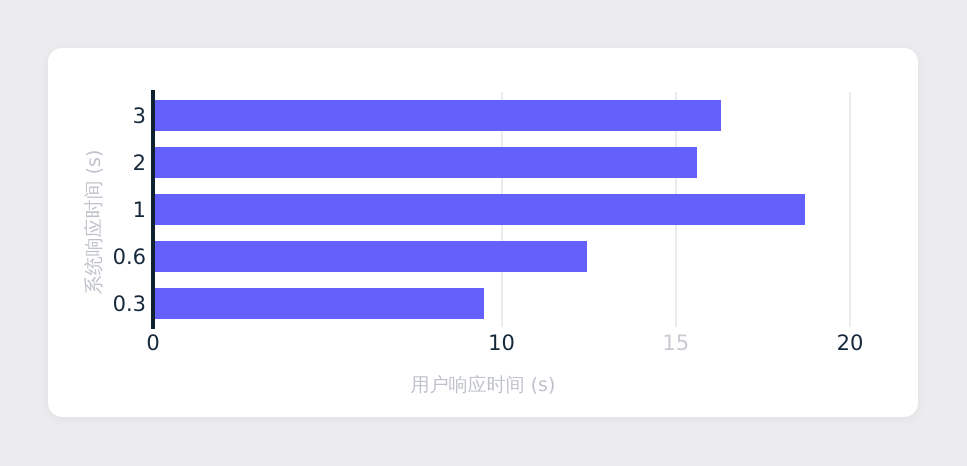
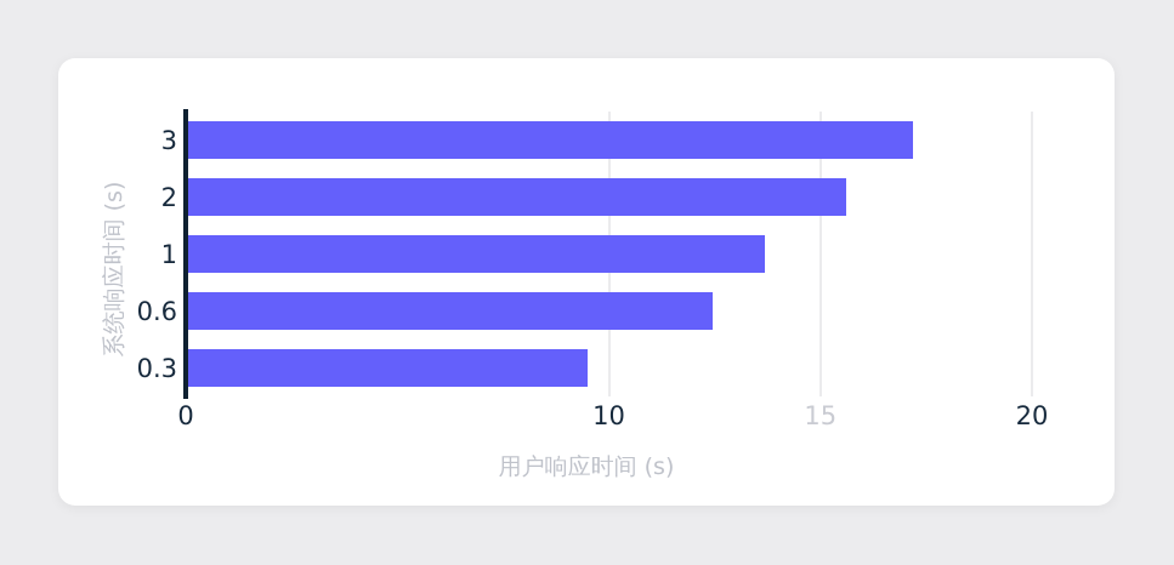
3: 16.3 -> 17.2
1: 18.7 -> 13.7
